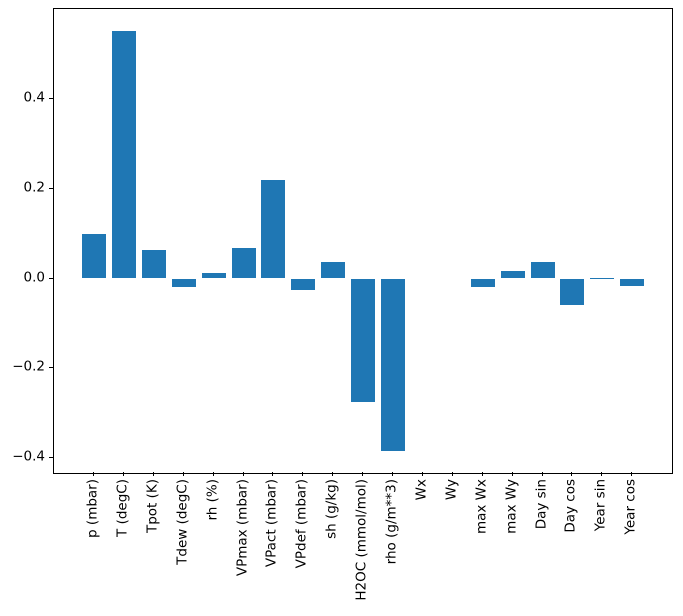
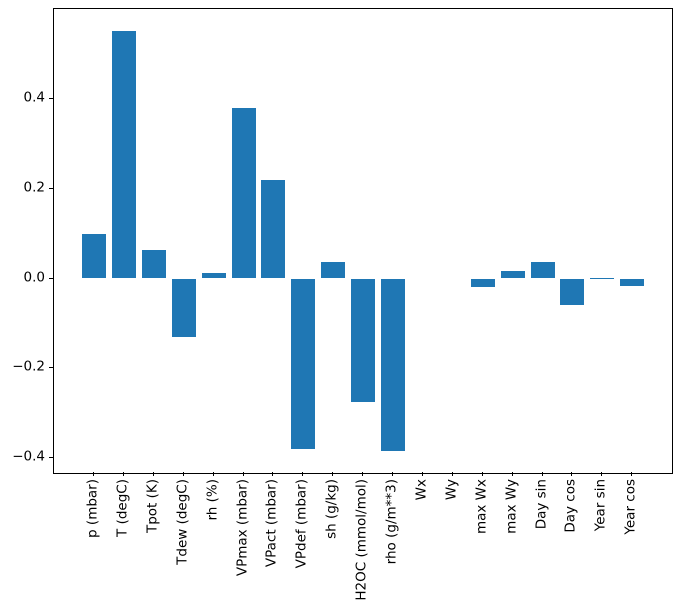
Tdew (degC): -0.02 -> -0.13
VPmax (mbar): 0.07 -> 0.38
VPdef (mbar): -0.03 -> -0.38
